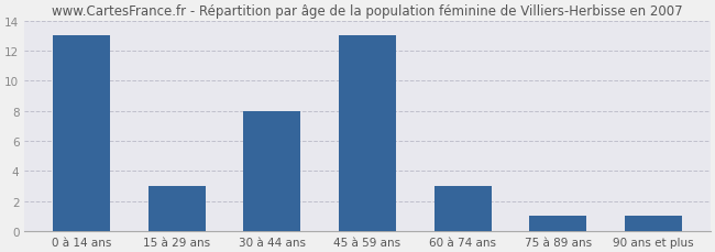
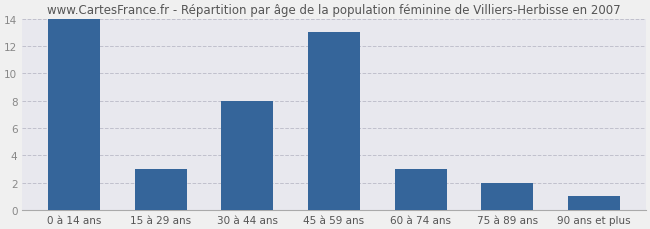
0 à 14 ans: 13 -> 14
75 à 89 ans: 1 -> 2
